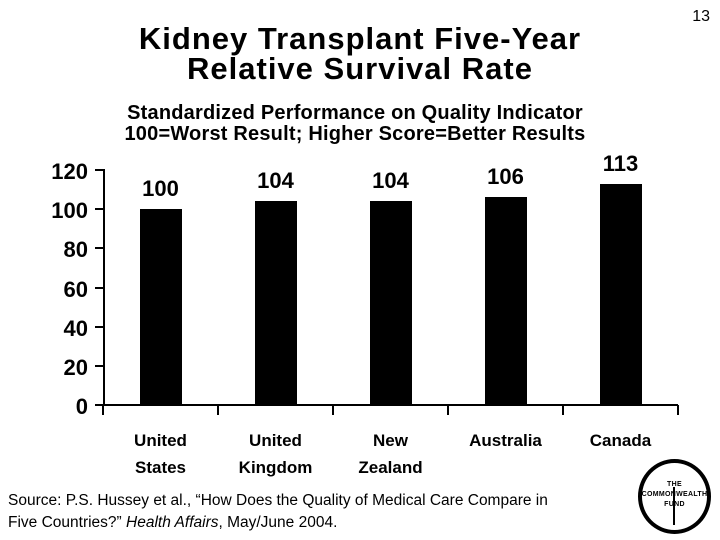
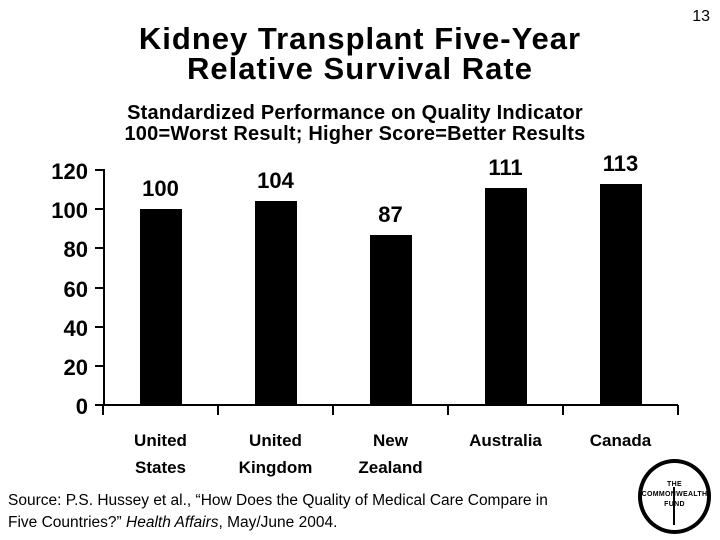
New Zealand: 104 -> 87
Australia: 106 -> 111
